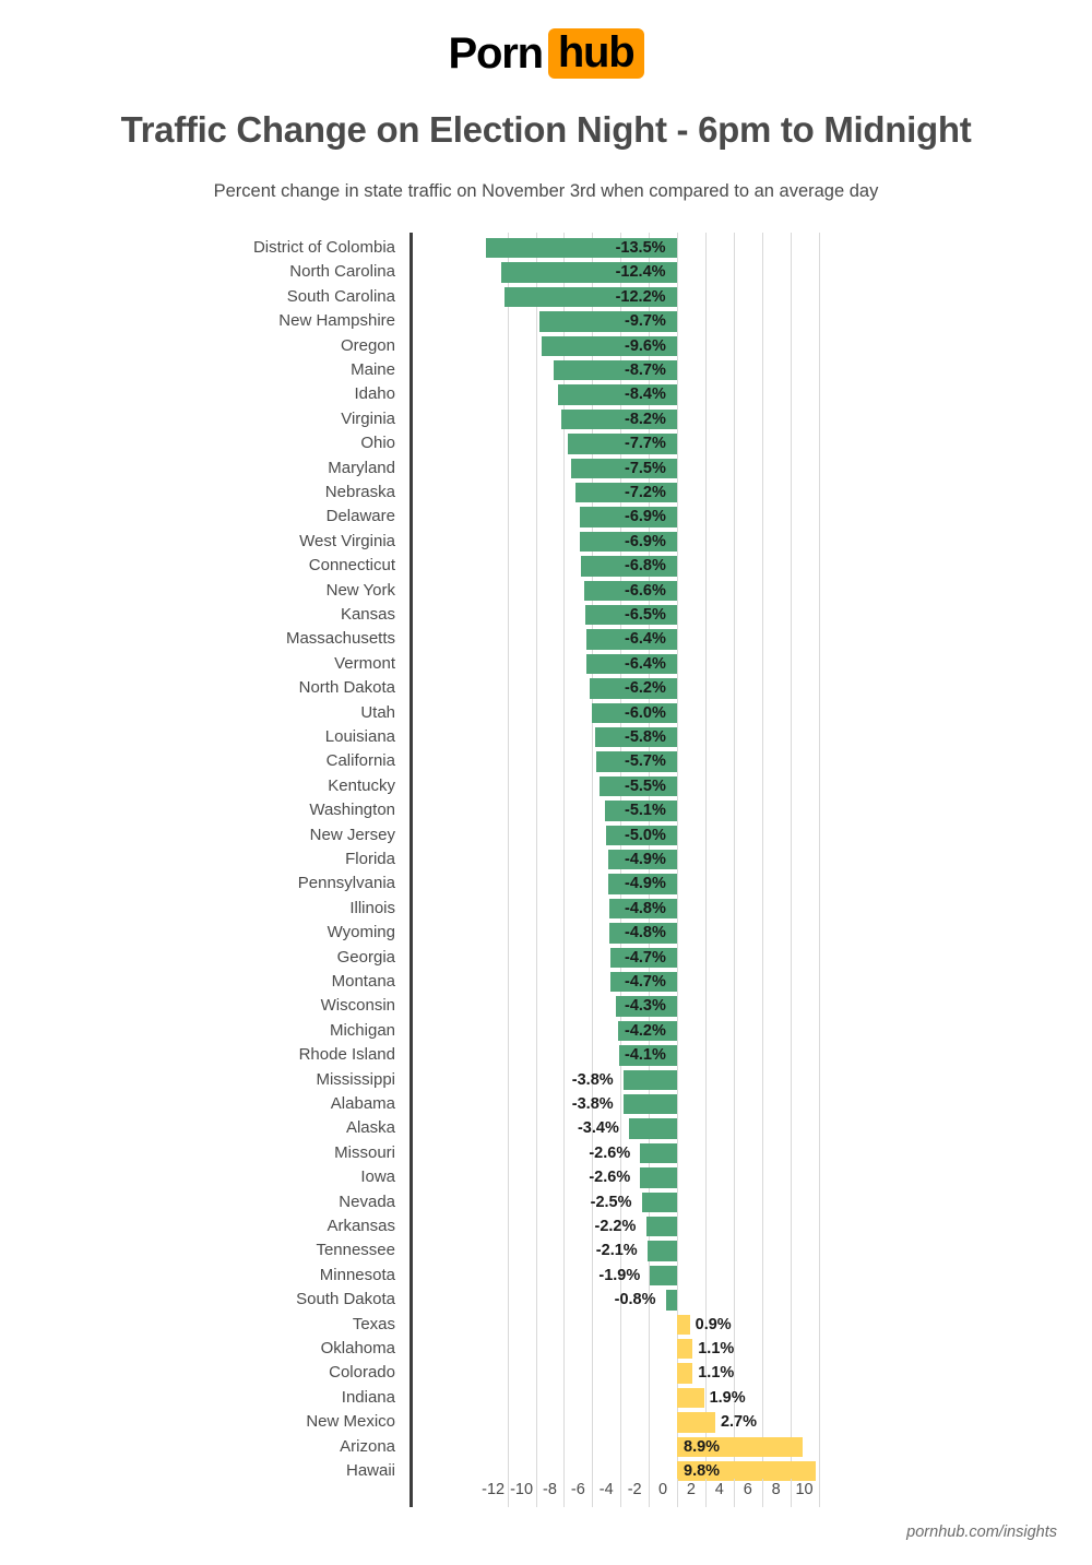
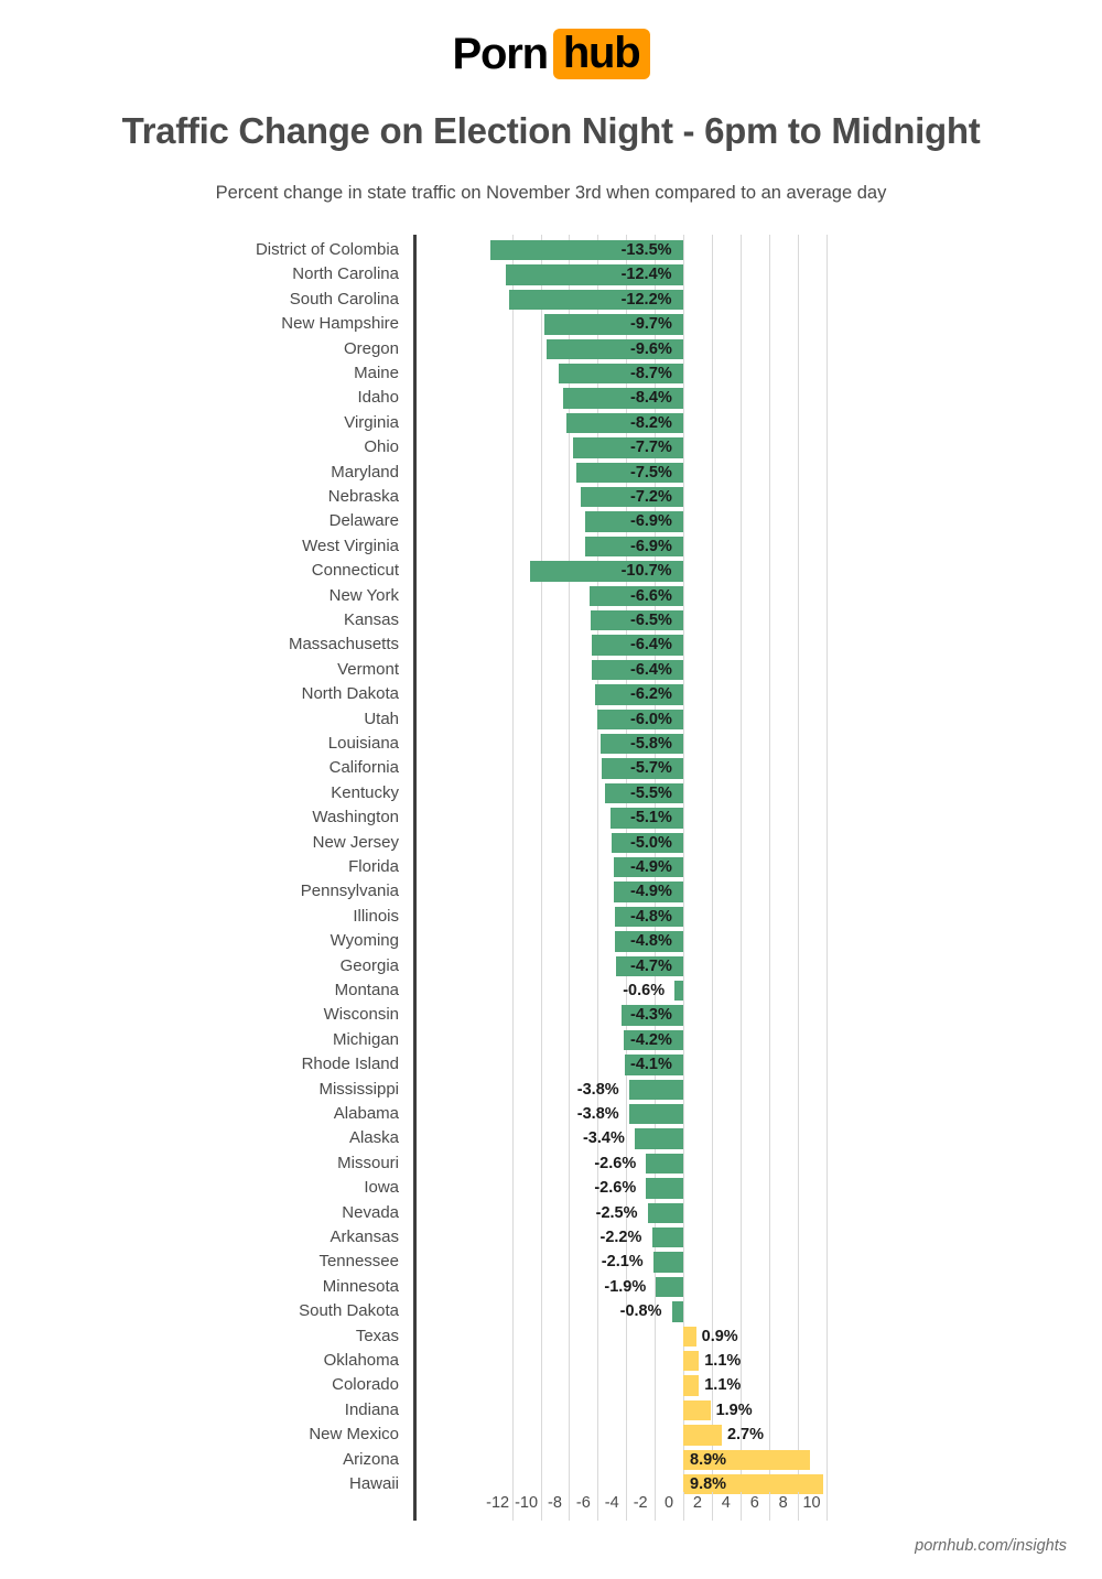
Connecticut: -6.8% -> -10.7%
Montana: -4.7% -> -0.6%
